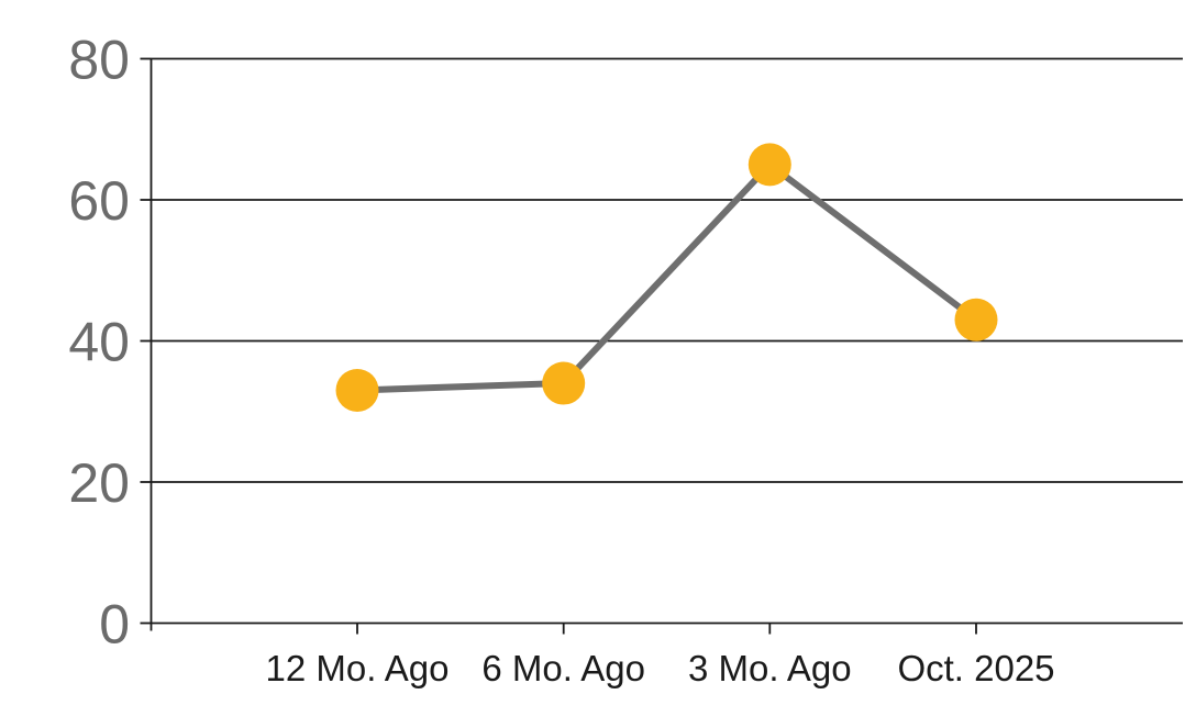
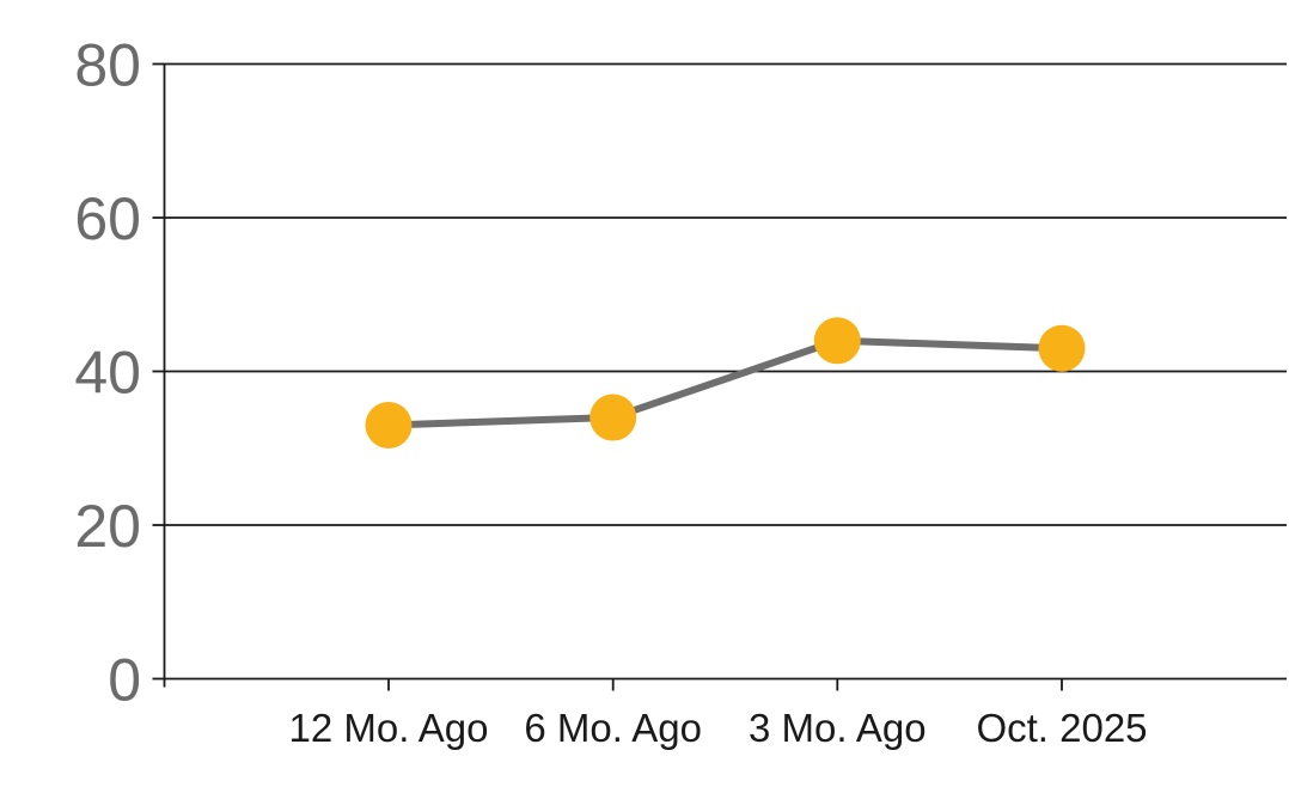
3 Mo. Ago: 65 -> 44
